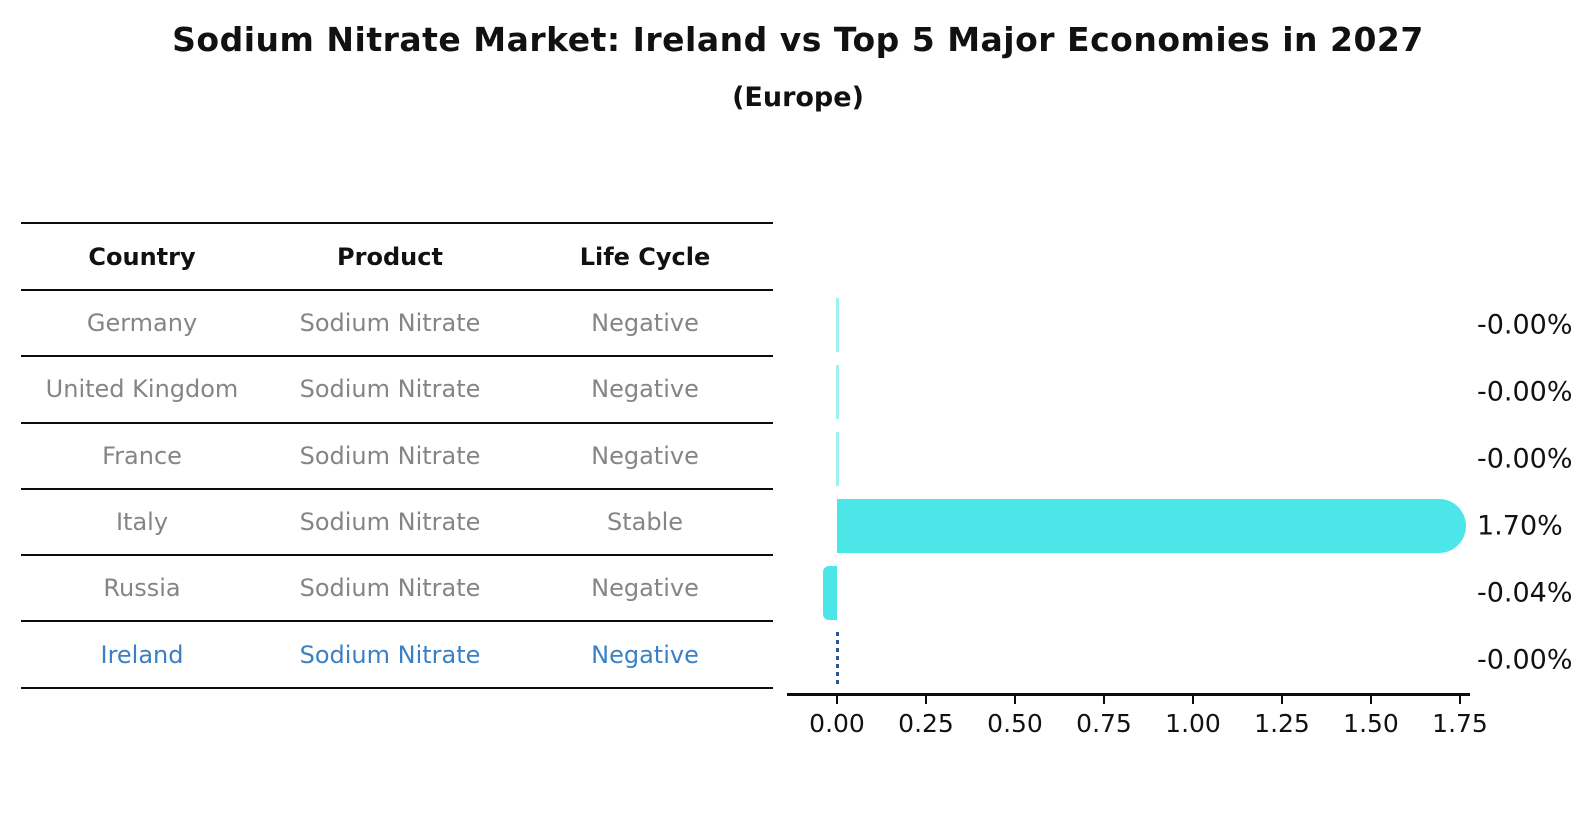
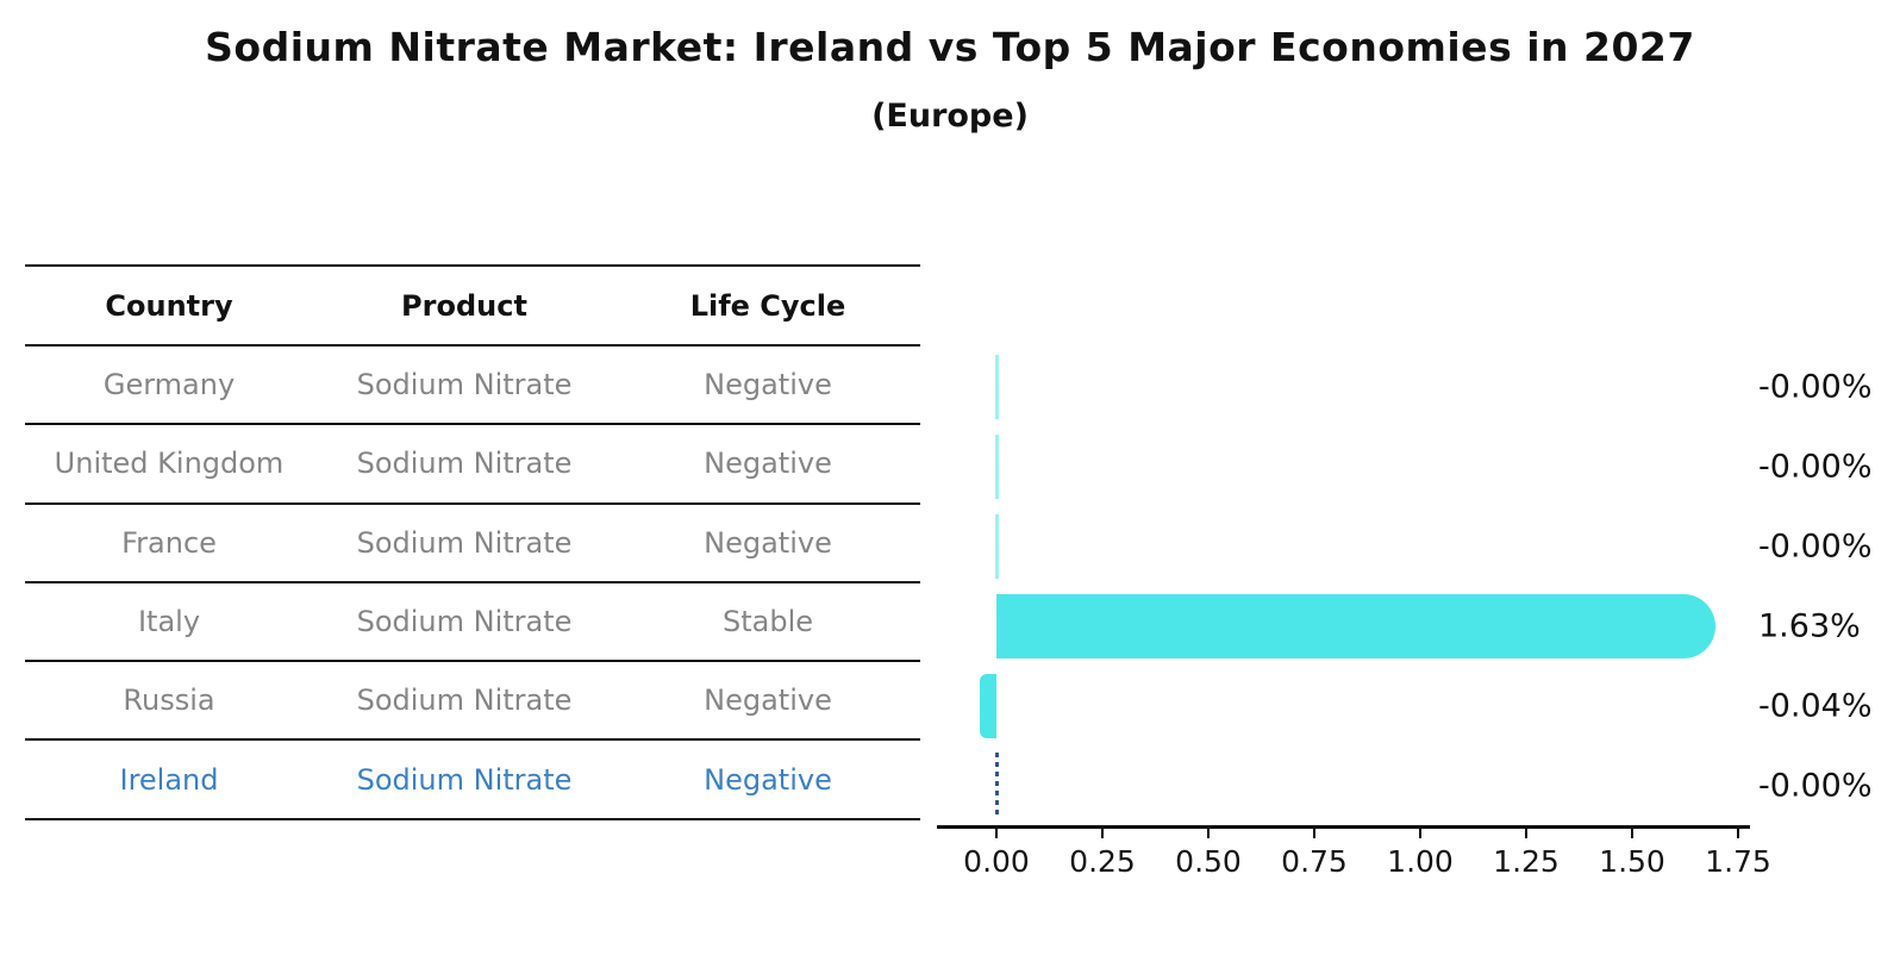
Italy: 1.70% -> 1.63%
